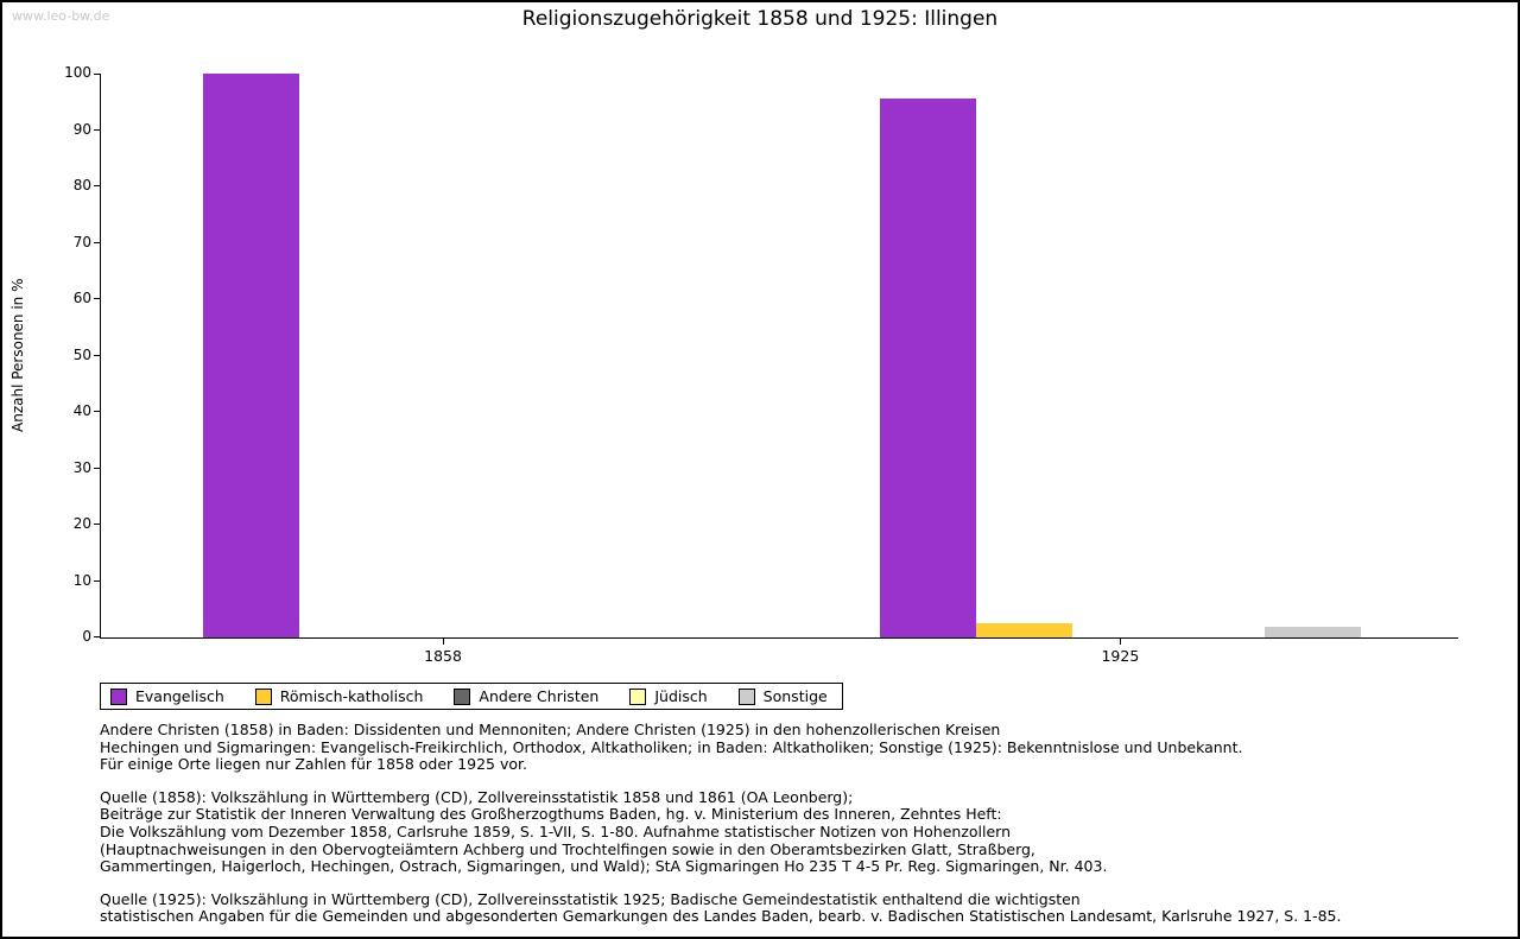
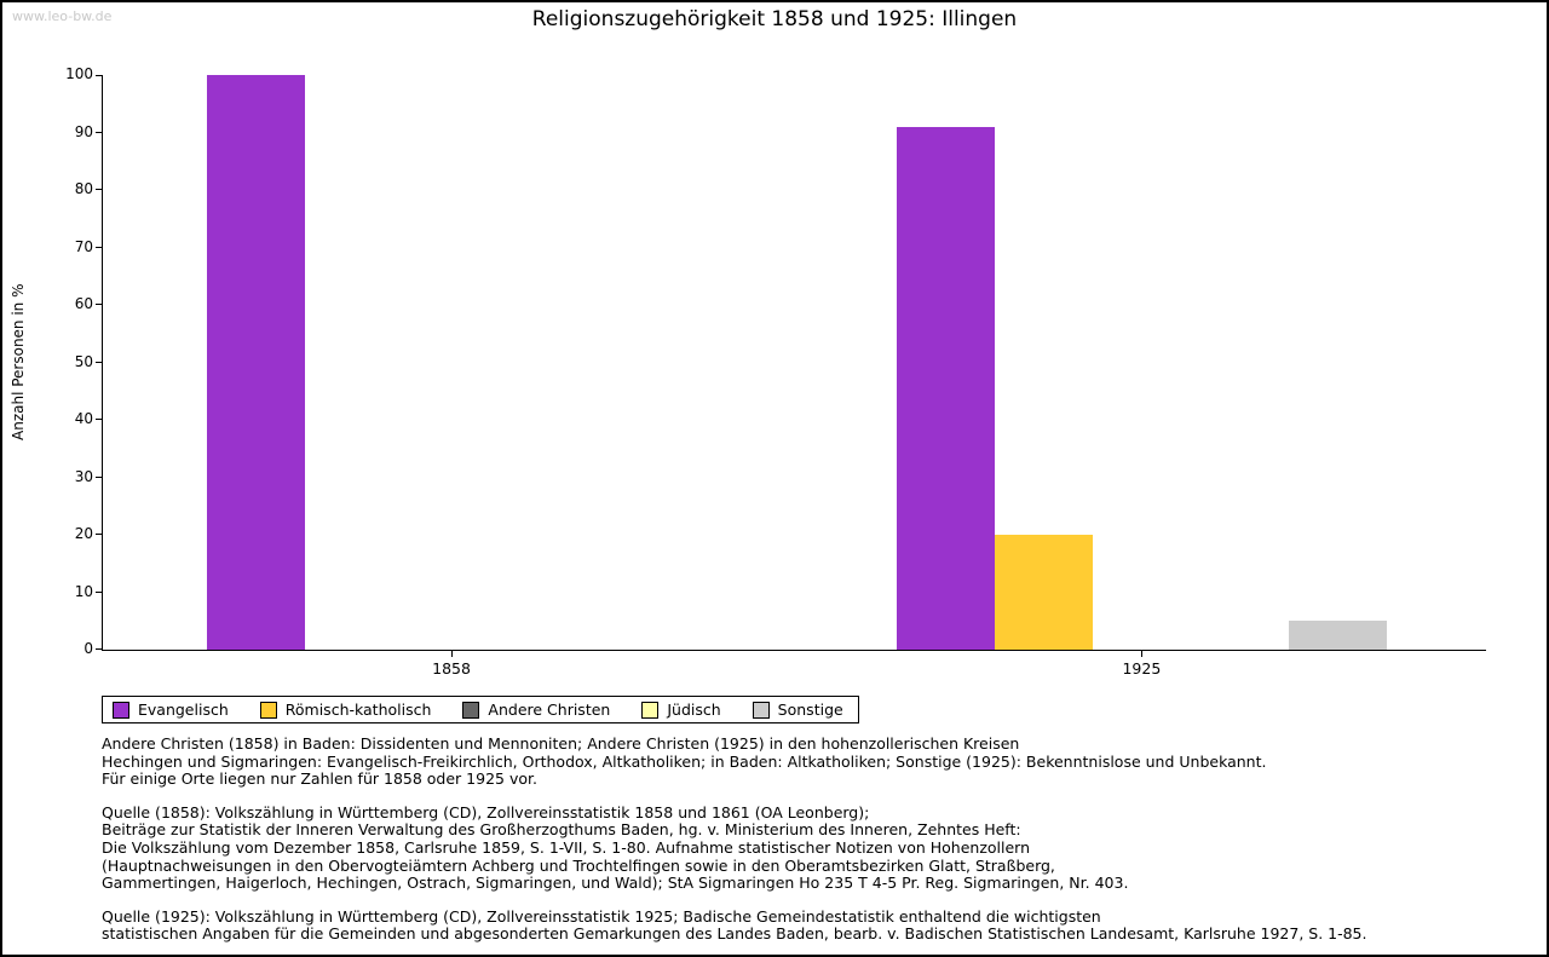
Evangelisch/1925: 96 -> 91
Römisch-katholisch/1925: 3 -> 20
Sonstige/1925: 2 -> 5
